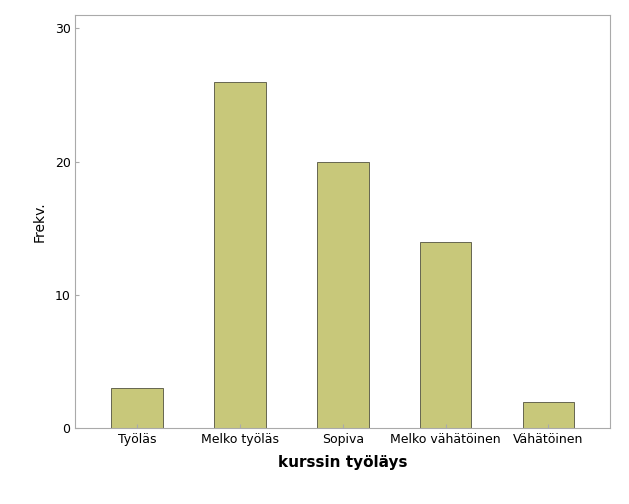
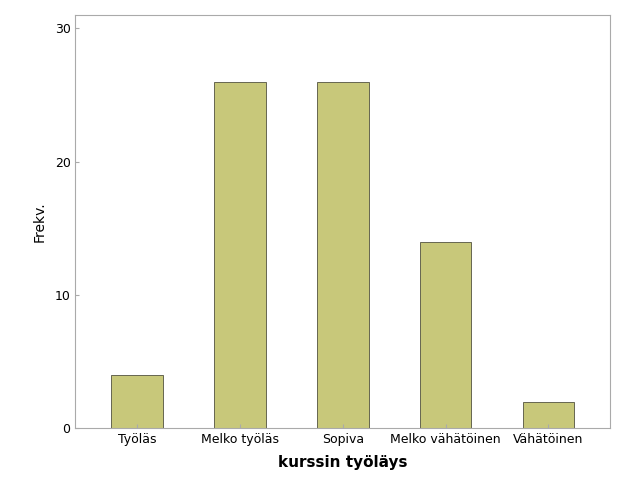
Työläs: 3 -> 4
Sopiva: 20 -> 26
